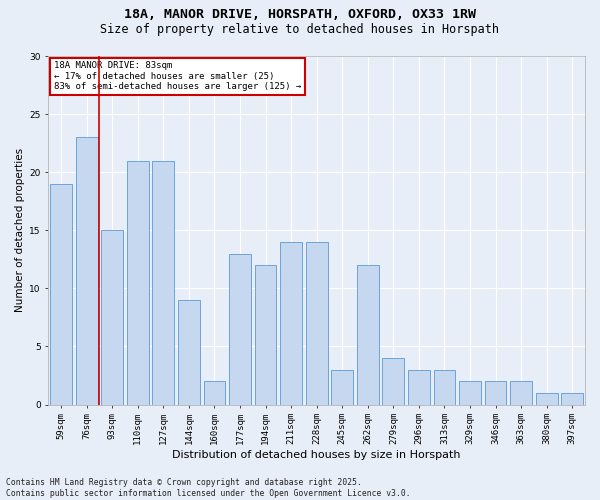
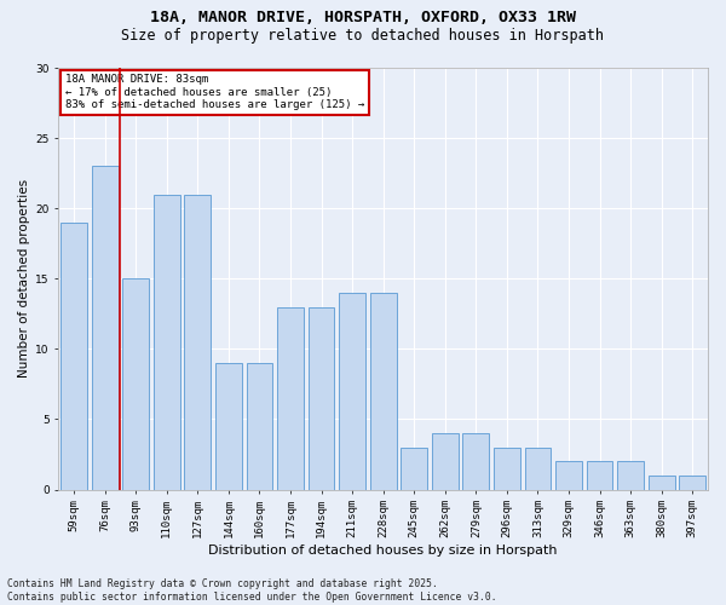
160sqm: 2 -> 9
194sqm: 12 -> 13
262sqm: 12 -> 4
